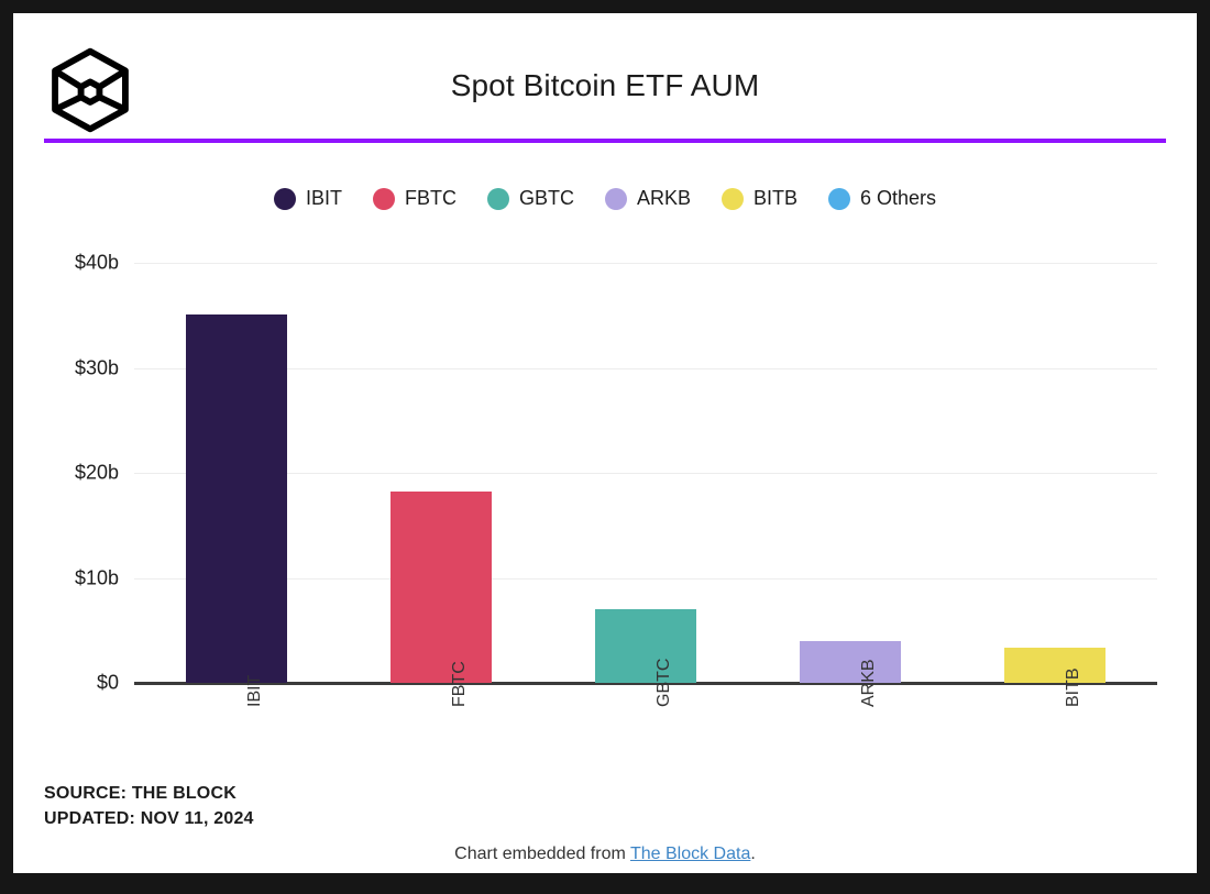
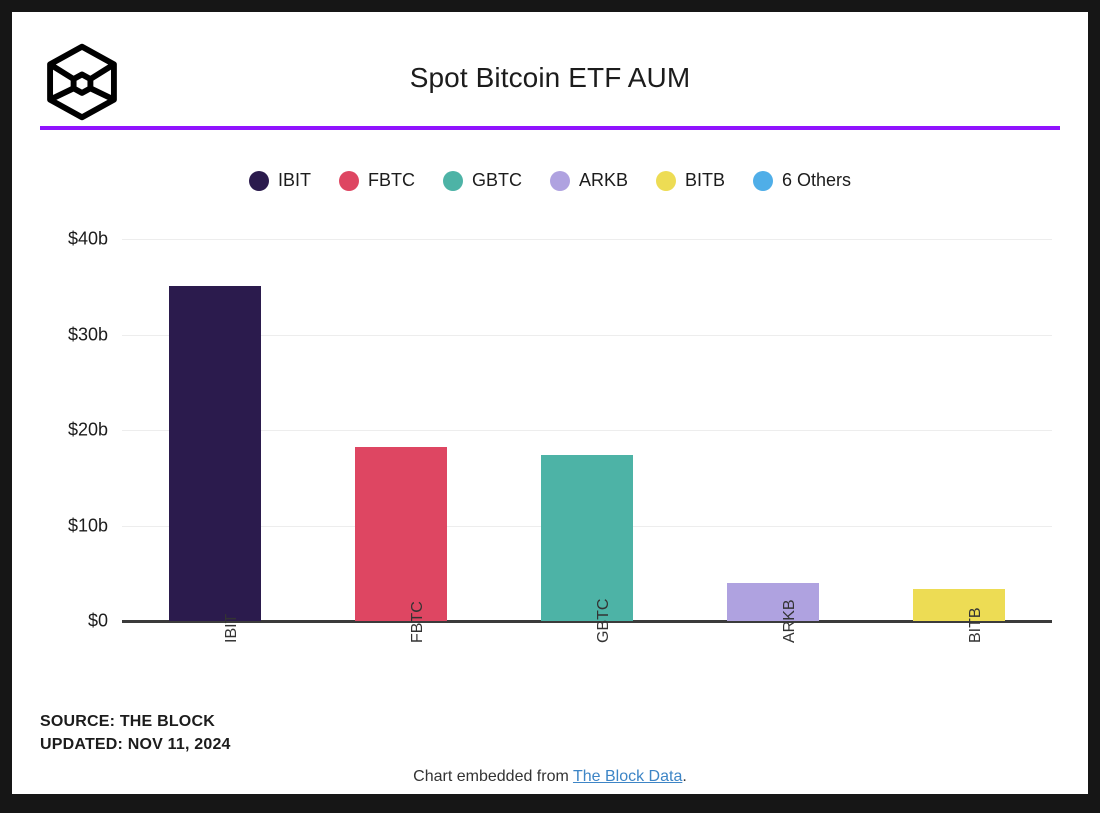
GBTC: $7b -> $17b
